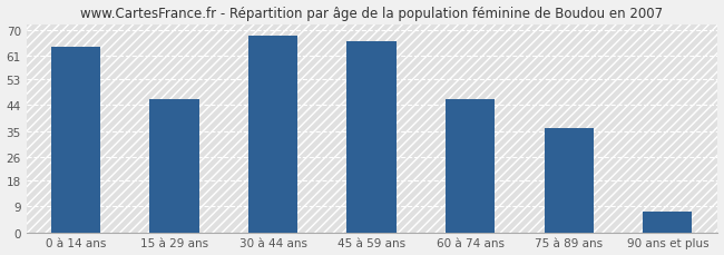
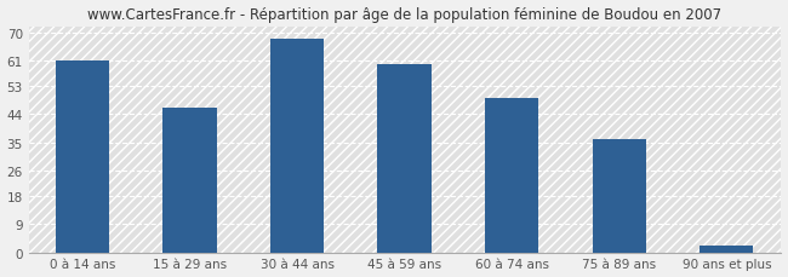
0 à 14 ans: 64 -> 61
45 à 59 ans: 66 -> 60
60 à 74 ans: 46 -> 49
90 ans et plus: 7 -> 2
